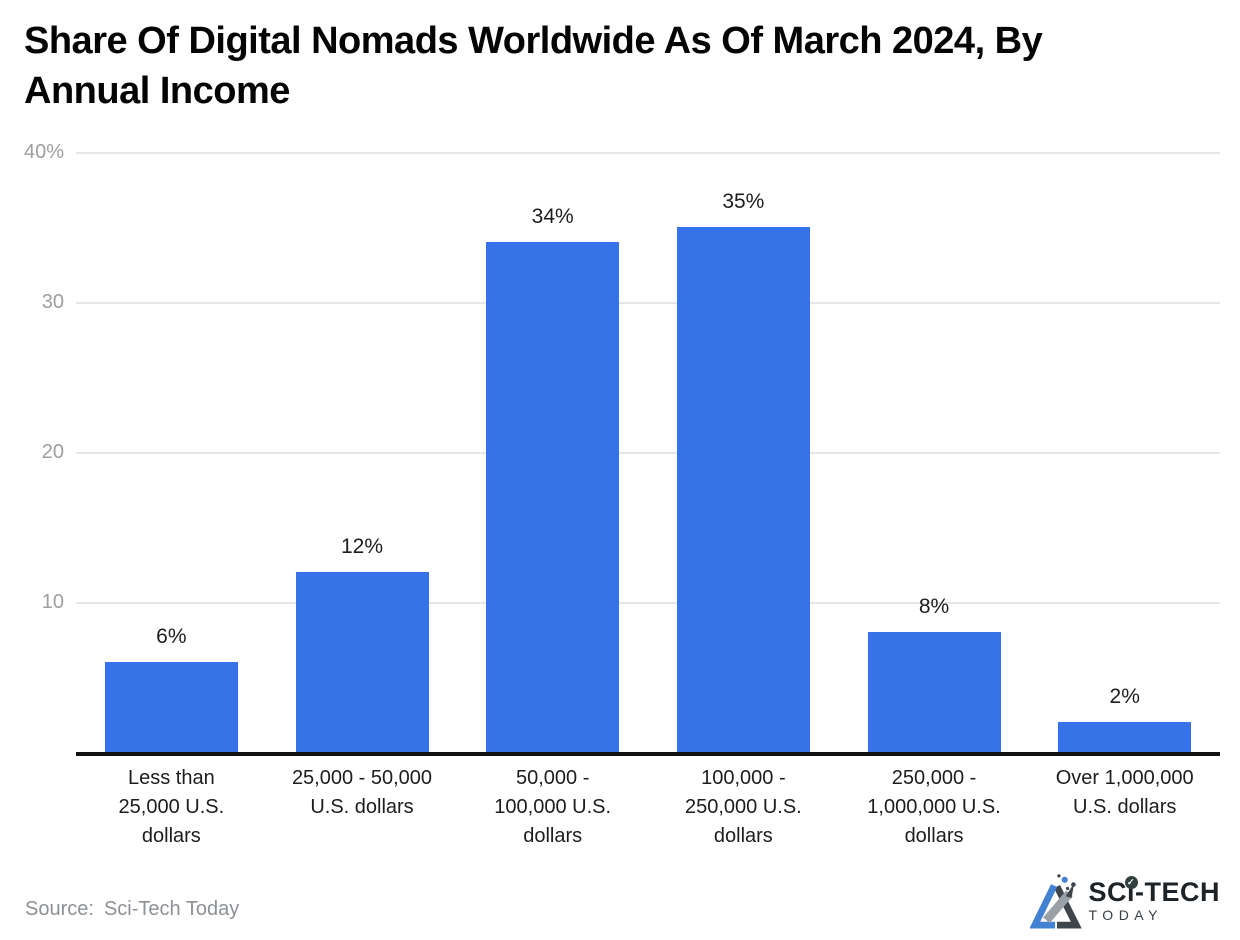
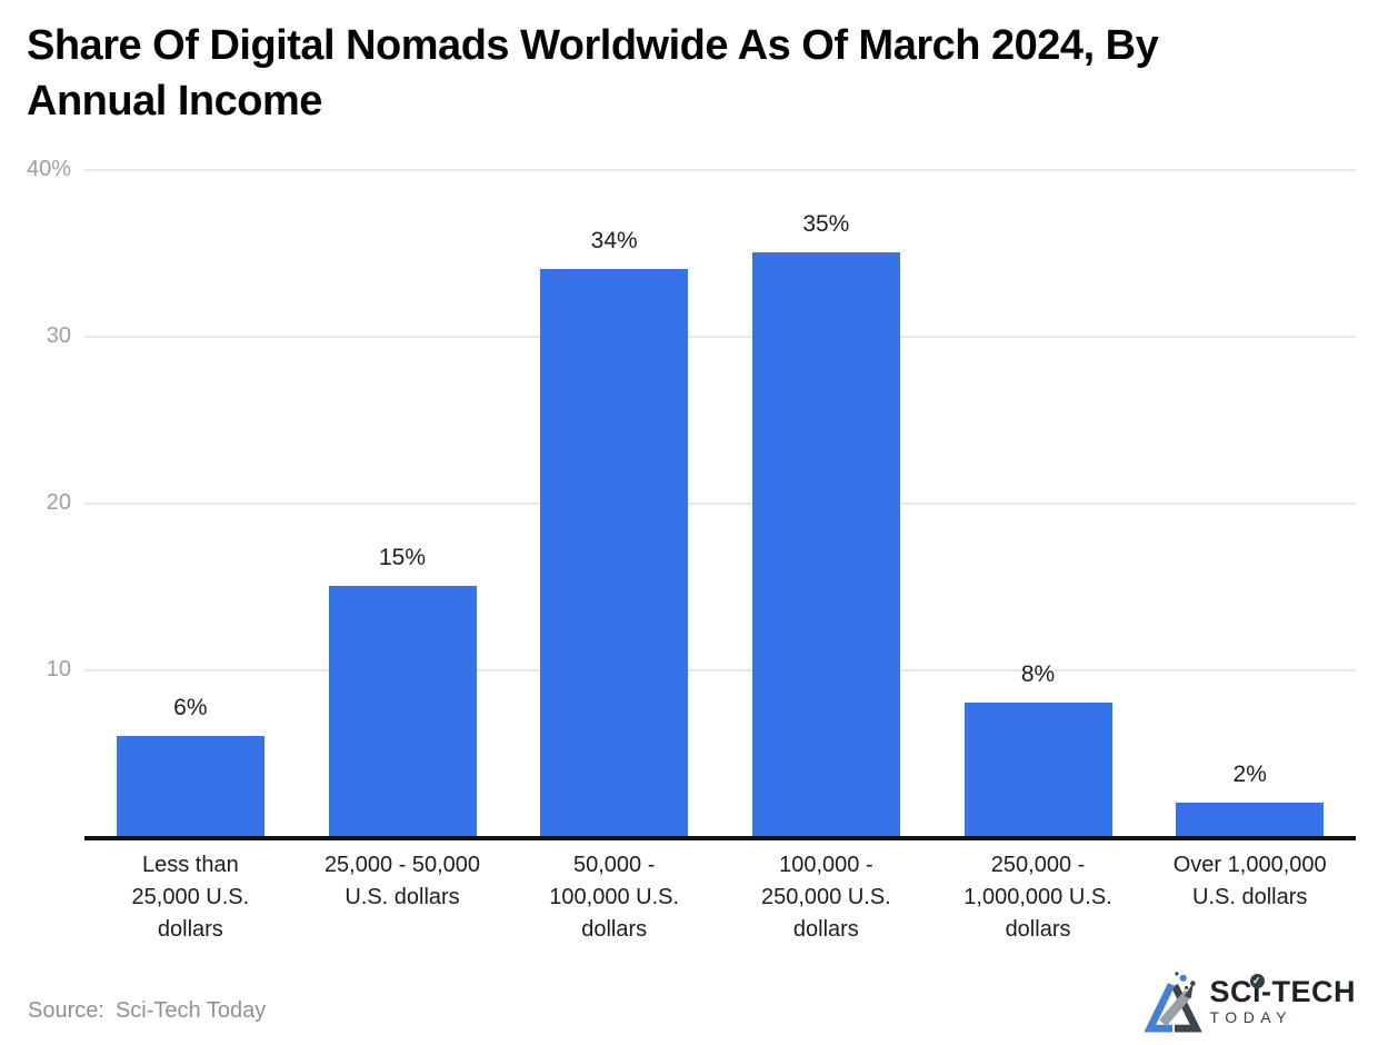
25,000 - 50,000 U.S. dollars: 12% -> 15%
